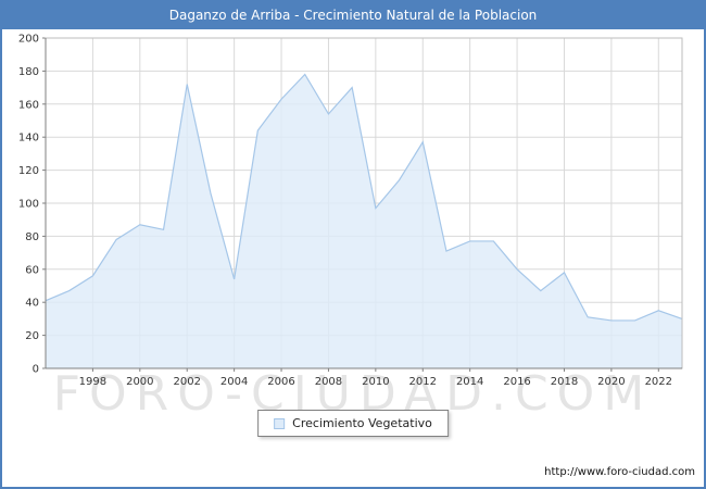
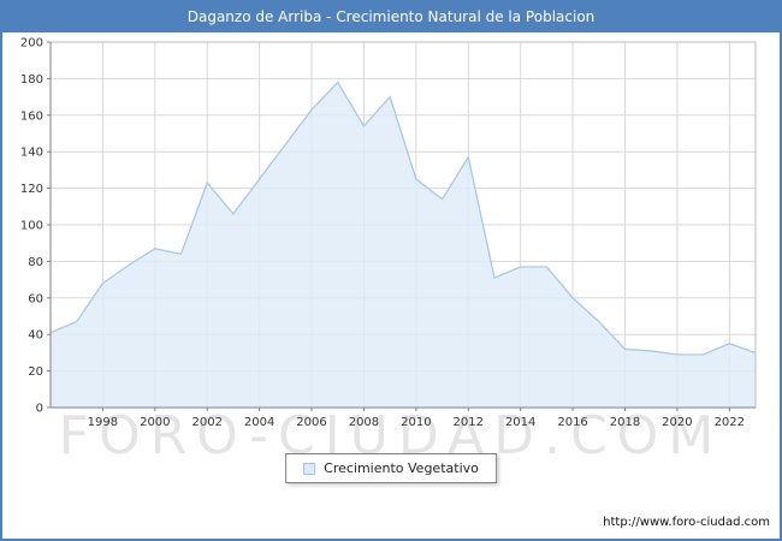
1998: 56 -> 68
2002: 172 -> 123
2004: 54 -> 125
2010: 97 -> 125
2018: 58 -> 32
